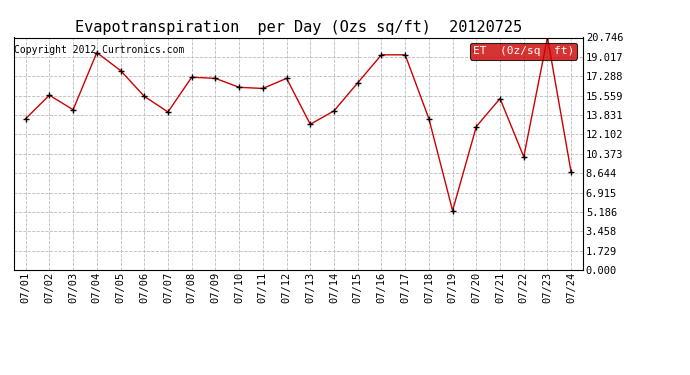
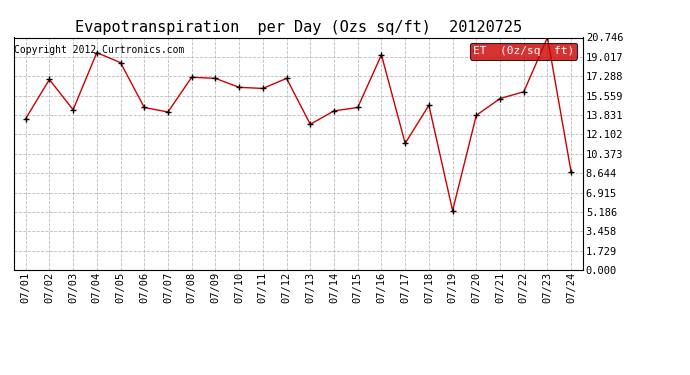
07/02: 15.6 -> 17.0
07/05: 17.8 -> 18.5
07/06: 15.5 -> 14.5
07/15: 16.7 -> 14.5
07/17: 19.2 -> 11.3
07/18: 13.5 -> 14.7
07/20: 12.8 -> 13.8
07/22: 10.1 -> 15.9
